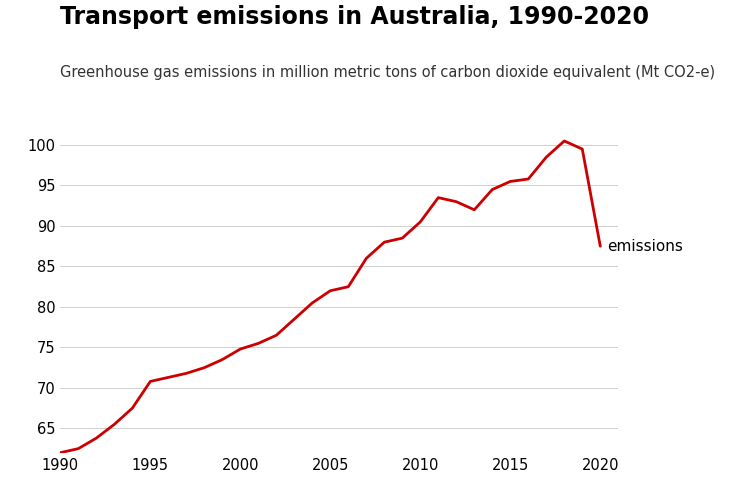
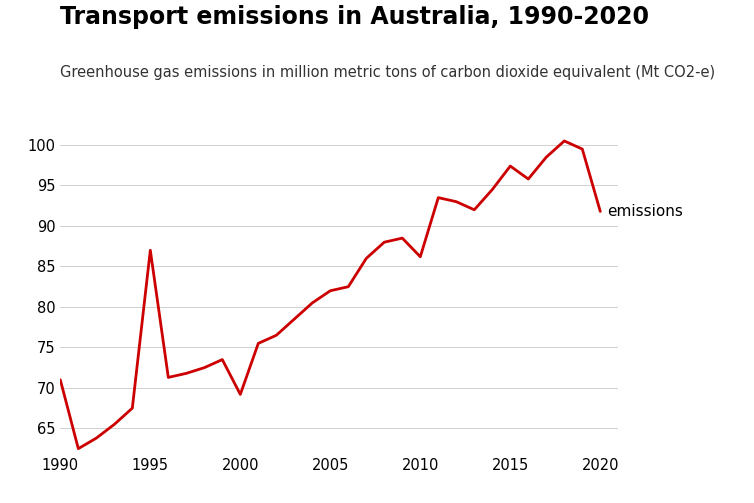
1990: 62.0 -> 71.0
1995: 70.8 -> 87.0
2000: 74.8 -> 69.2
2010: 90.5 -> 86.2
2015: 95.5 -> 97.4
2020: 87.5 -> 91.8
